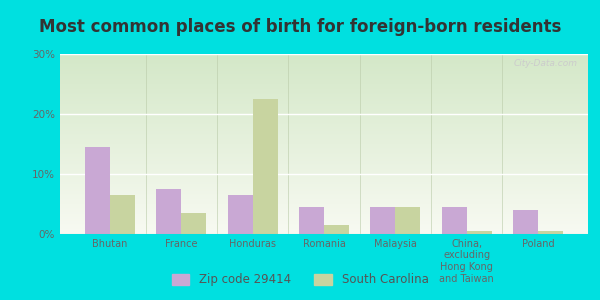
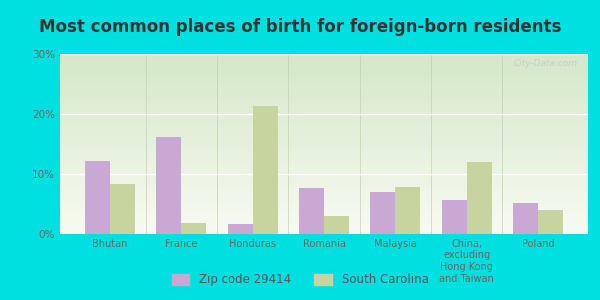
Zip code 29414/Bhutan: 14.5% -> 12.2%
South Carolina/Bhutan: 6.5% -> 8.4%
Zip code 29414/France: 7.5% -> 16.2%
South Carolina/France: 3.5% -> 1.8%
Zip code 29414/Honduras: 6.5% -> 1.6%
South Carolina/Honduras: 22.5% -> 21.4%
Zip code 29414/Romania: 4.5% -> 7.6%
South Carolina/Romania: 1.5% -> 3.0%
Zip code 29414/Malaysia: 4.5% -> 7.0%
South Carolina/Malaysia: 4.5% -> 7.8%
Zip code 29414/China, excluding Hong Kong and Taiwan: 4.5% -> 5.6%
South Carolina/China, excluding Hong Kong and Taiwan: 0.5% -> 12.0%
Zip code 29414/Poland: 4.0% -> 5.2%
South Carolina/Poland: 0.5% -> 4.0%
